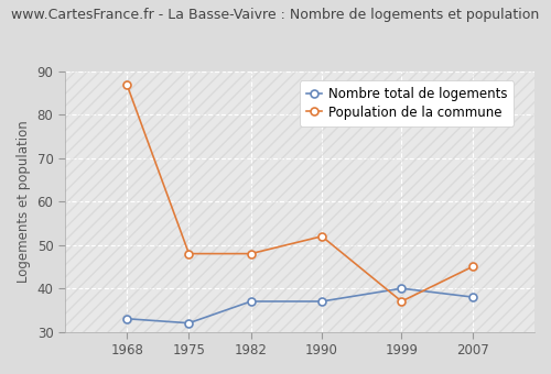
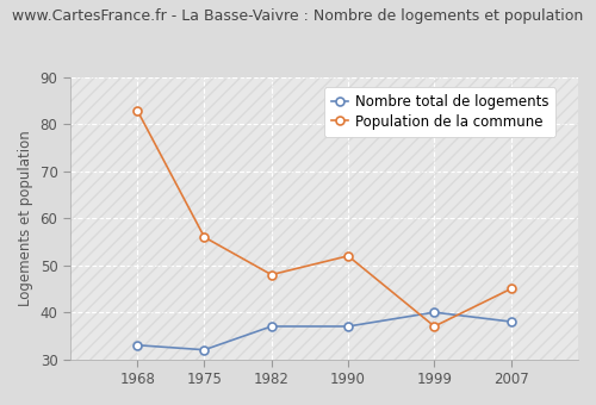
Population de la commune/1968: 87 -> 83
Population de la commune/1975: 48 -> 56
